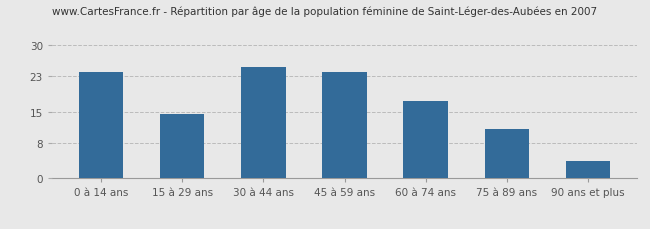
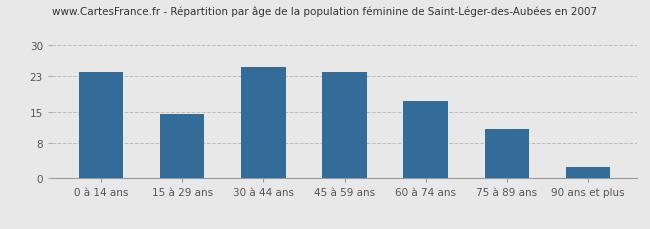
90 ans et plus: 4.0 -> 2.5
